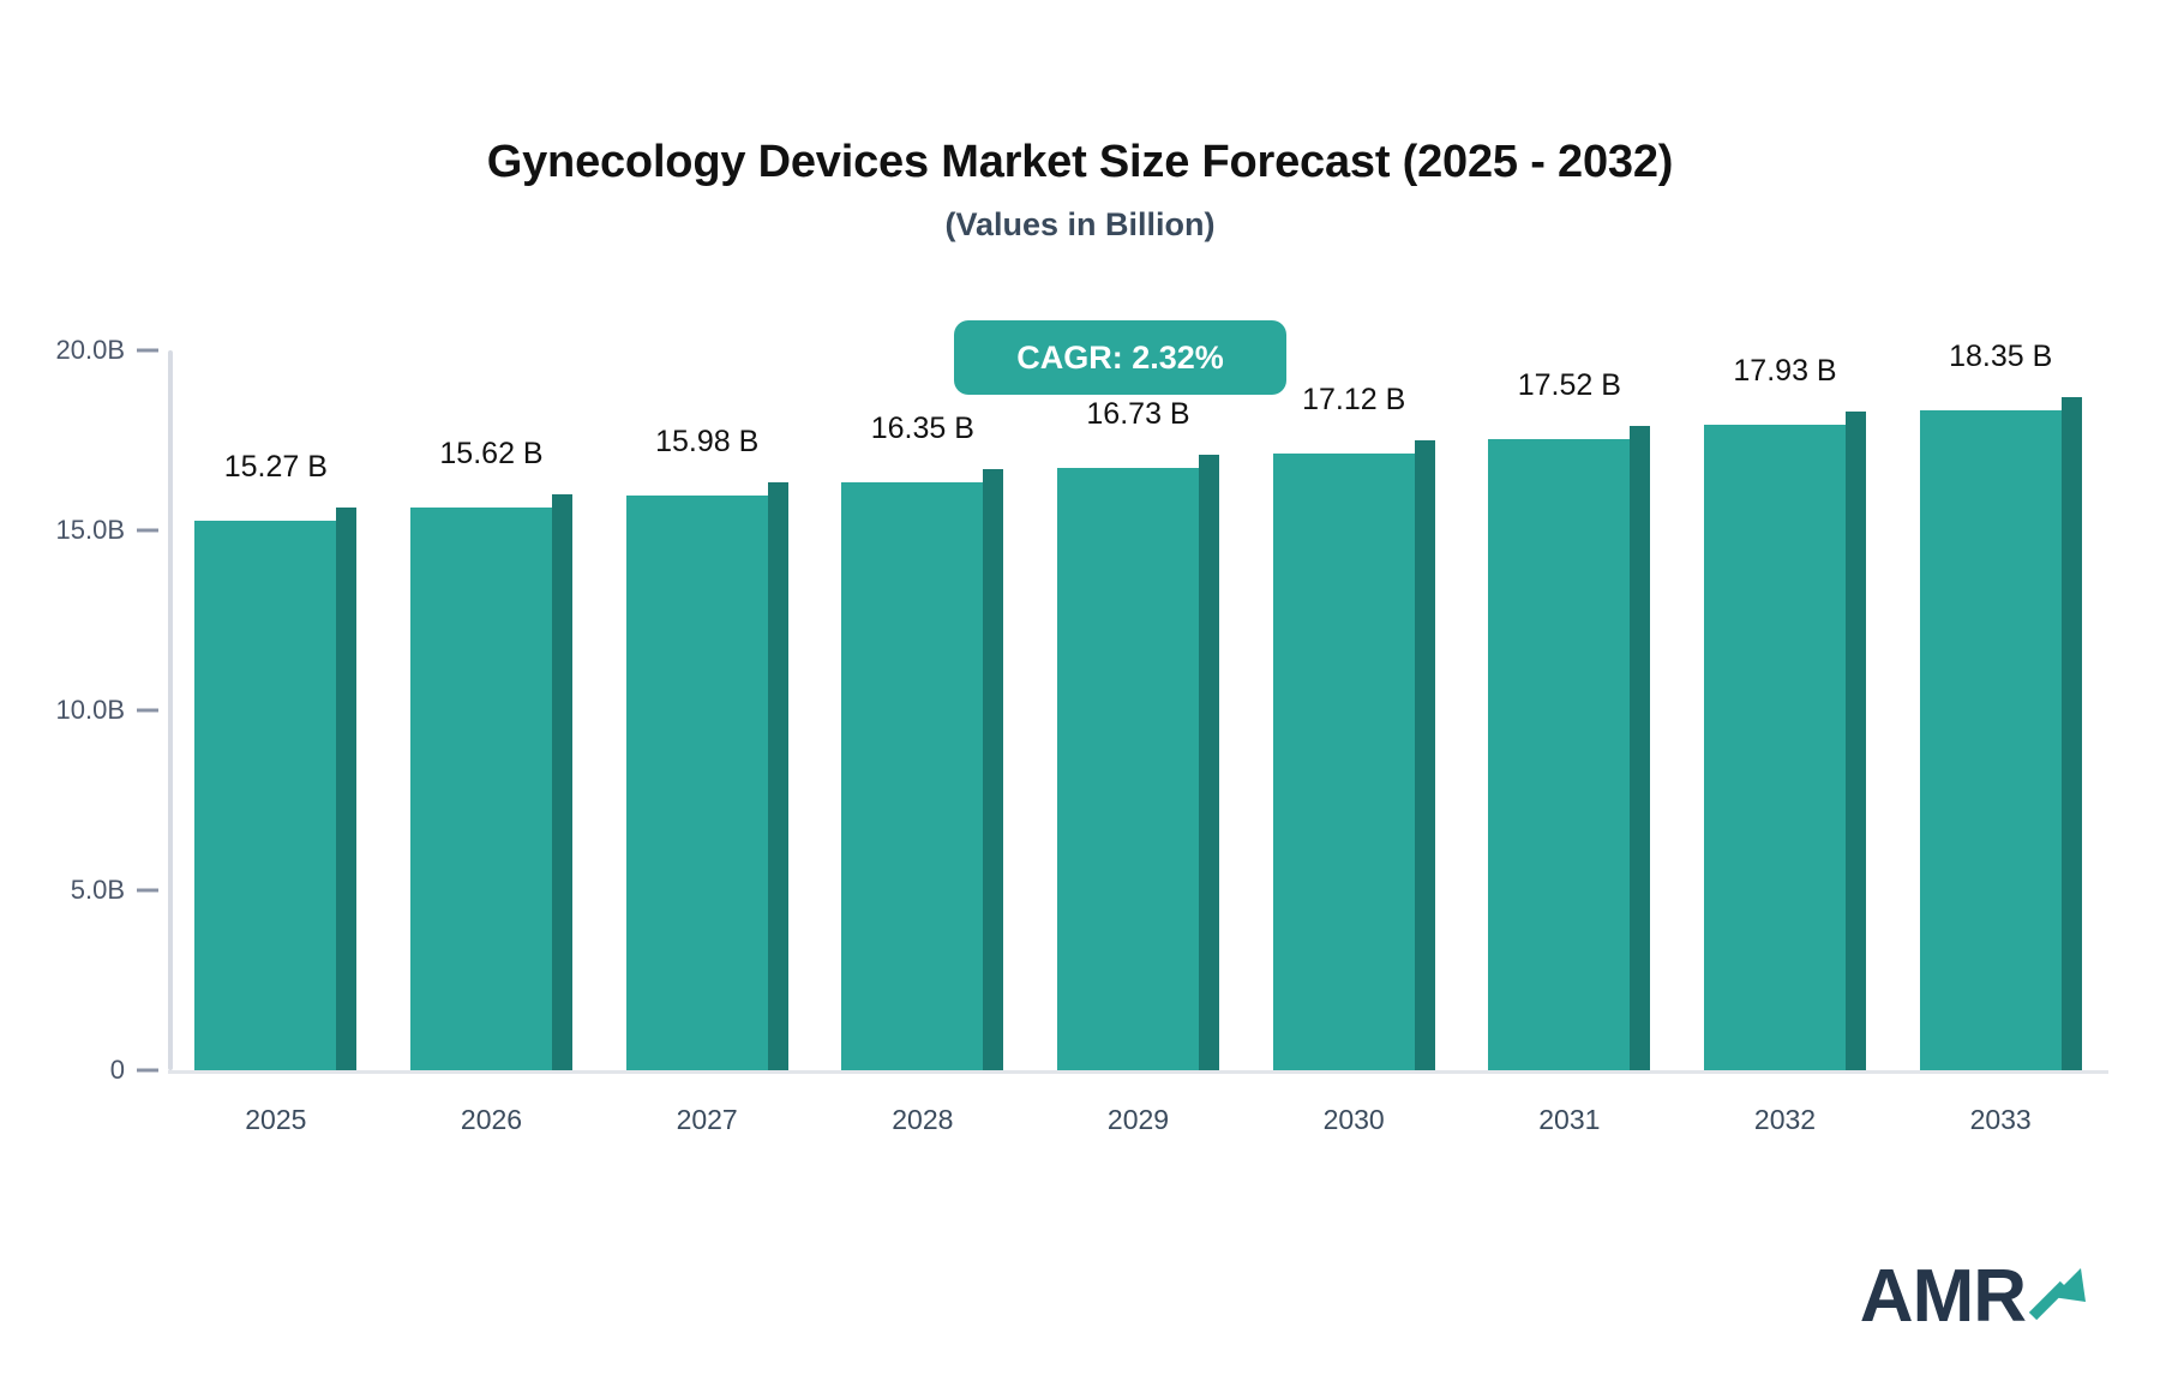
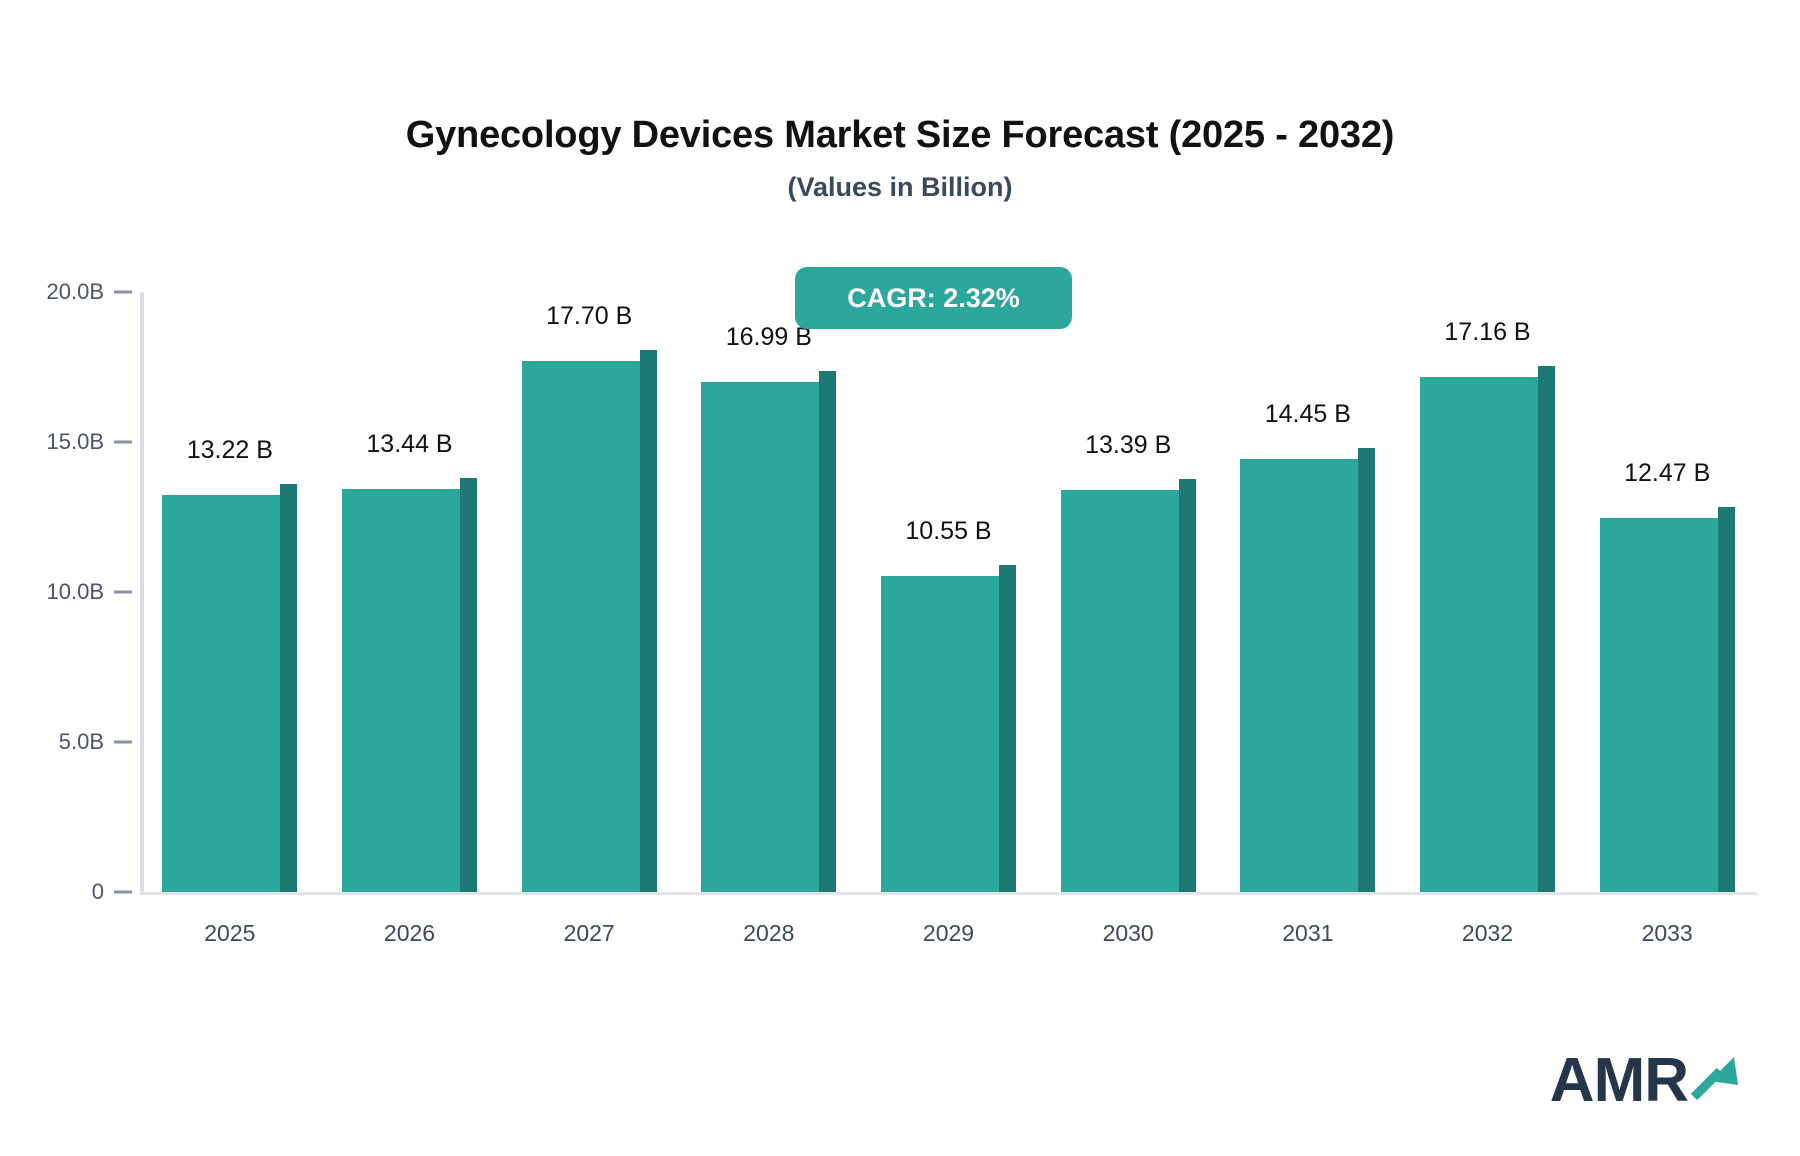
2025: 15.27 -> 13.22
2026: 15.62 -> 13.44
2027: 15.98 -> 17.70
2028: 16.35 -> 16.99
2029: 16.73 -> 10.55
2030: 17.12 -> 13.39
2031: 17.52 -> 14.45
2032: 17.93 -> 17.16
2033: 18.35 -> 12.47
